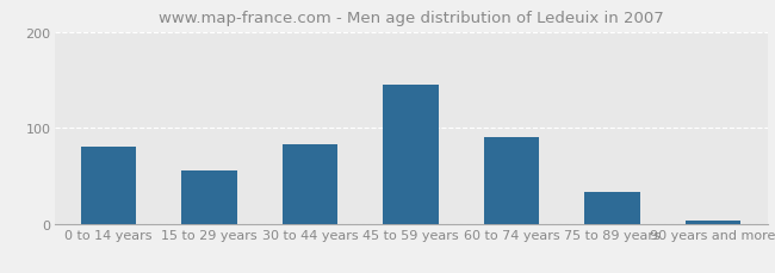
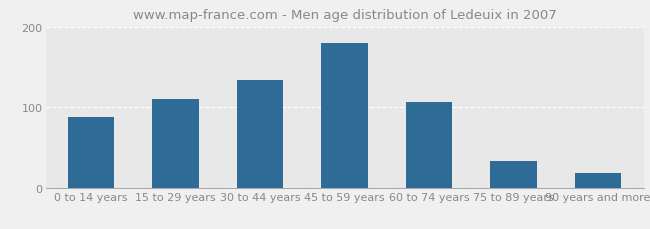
0 to 14 years: 80 -> 88
15 to 29 years: 55 -> 110
30 to 44 years: 83 -> 134
45 to 59 years: 145 -> 180
60 to 74 years: 90 -> 106
90 years and more: 3 -> 18
